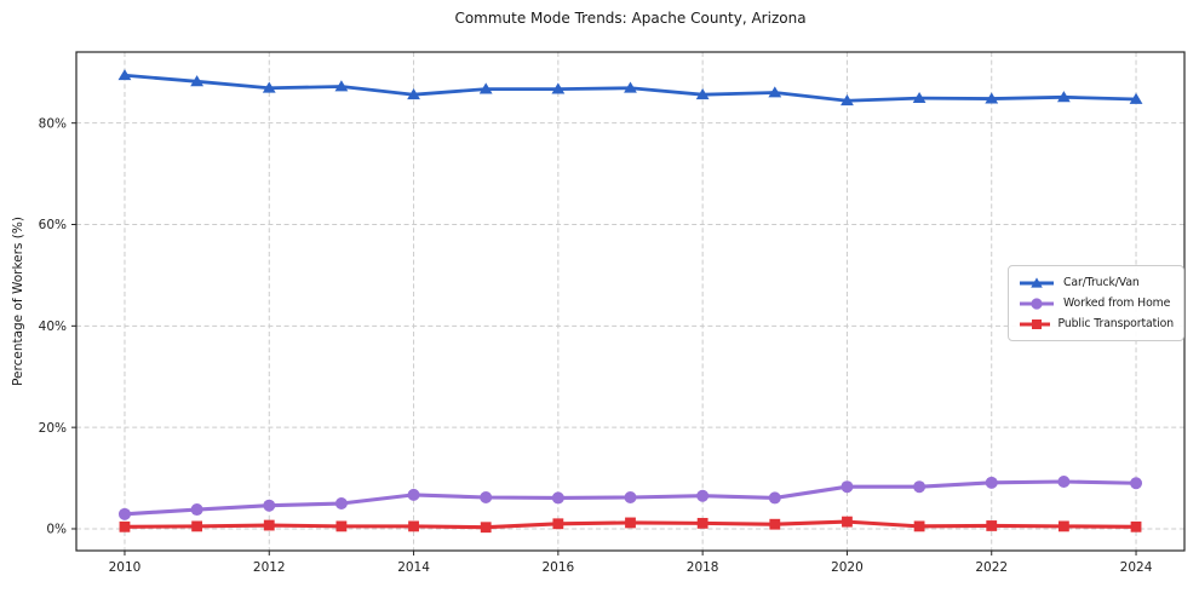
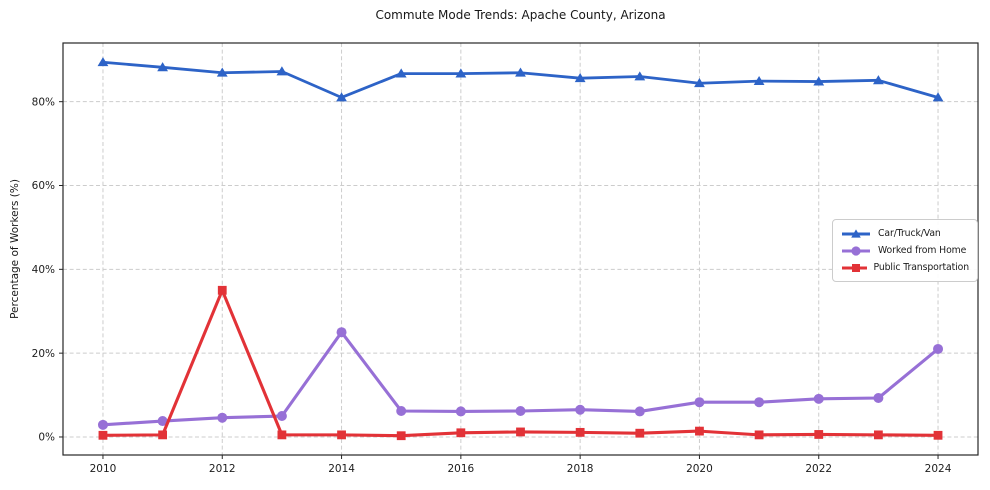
Public Transportation/2012: 1% -> 35%
Car/Truck/Van/2014: 86% -> 81%
Worked from Home/2014: 7% -> 25%
Car/Truck/Van/2024: 85% -> 81%
Worked from Home/2024: 9% -> 21%
